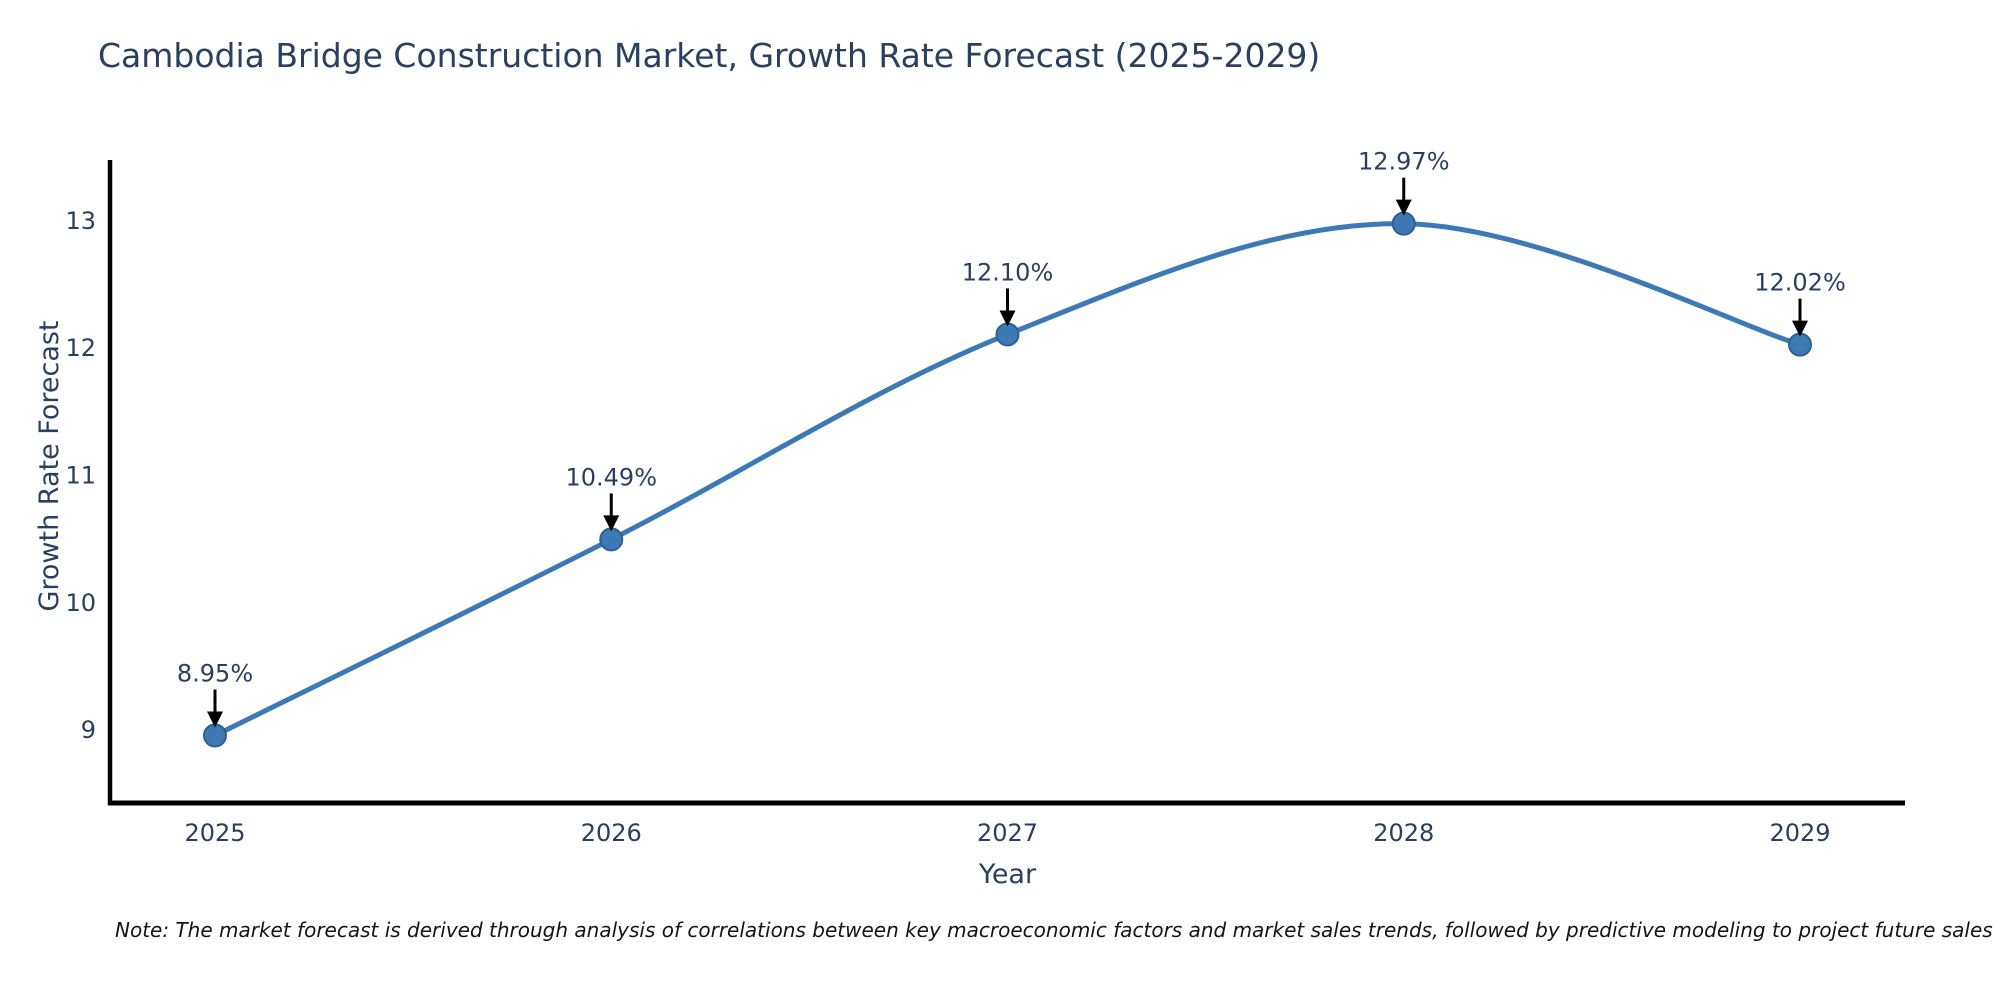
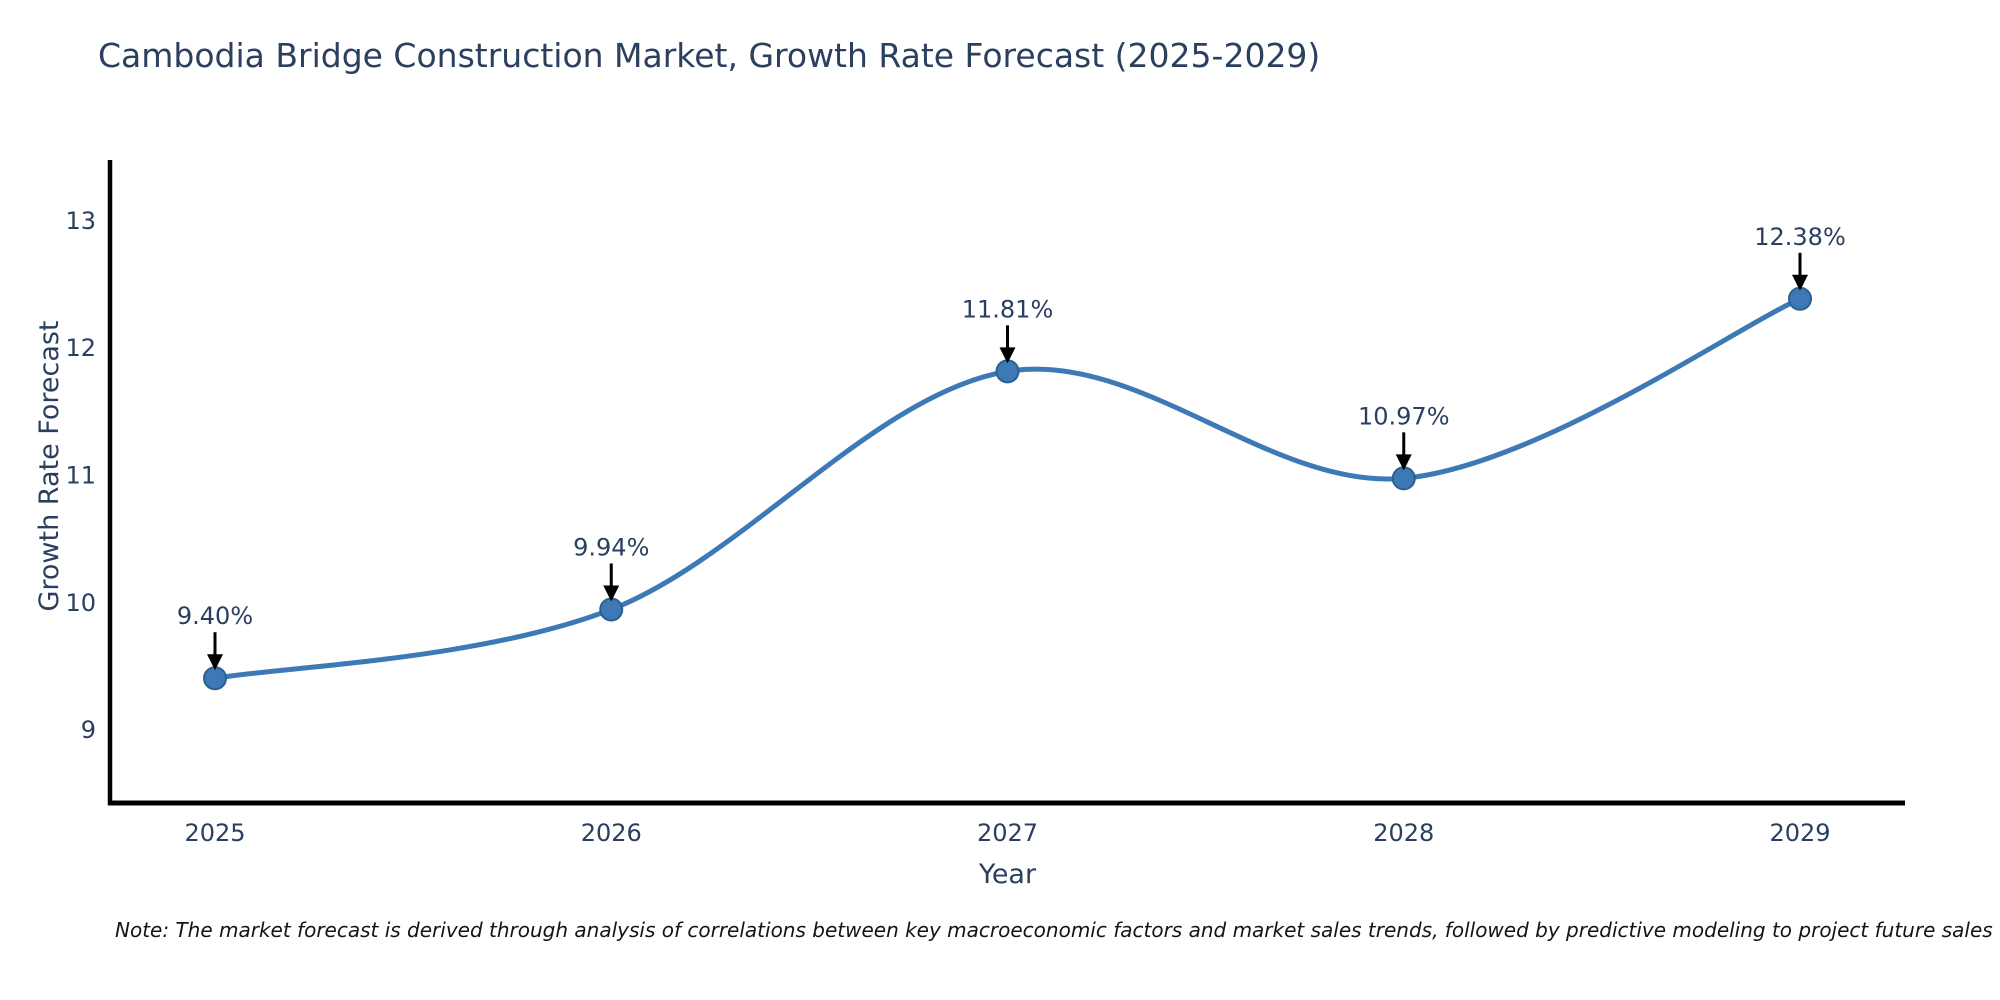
2025: 8.95% -> 9.40%
2026: 10.49% -> 9.94%
2027: 12.10% -> 11.81%
2028: 12.97% -> 10.97%
2029: 12.02% -> 12.38%
